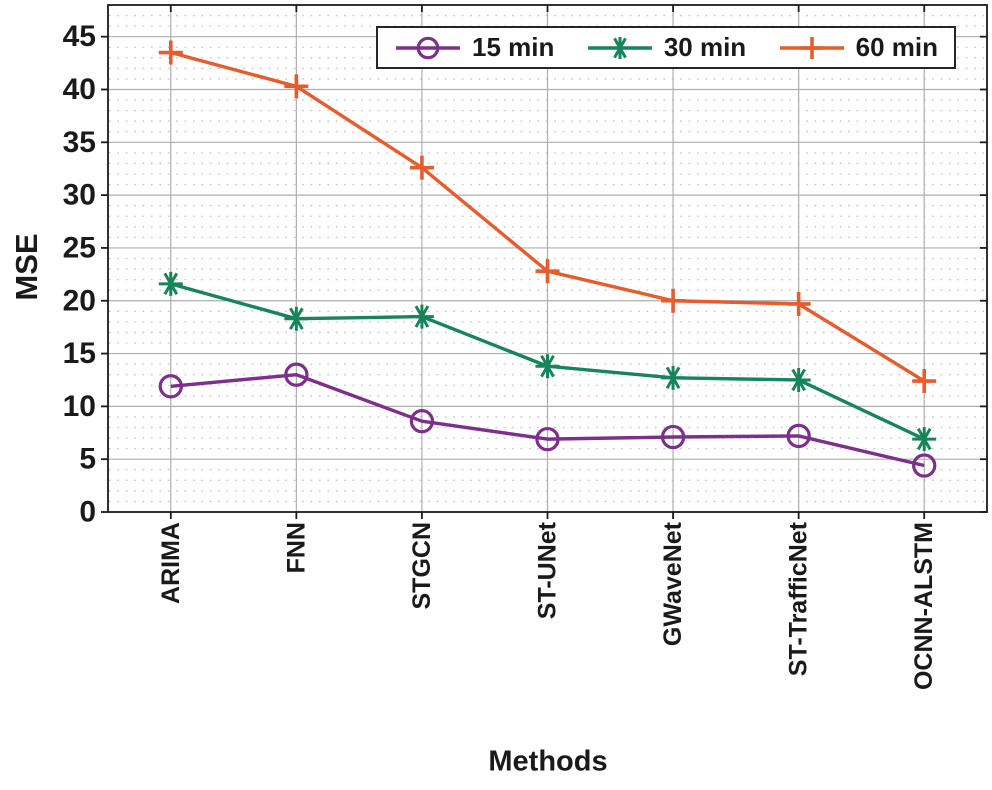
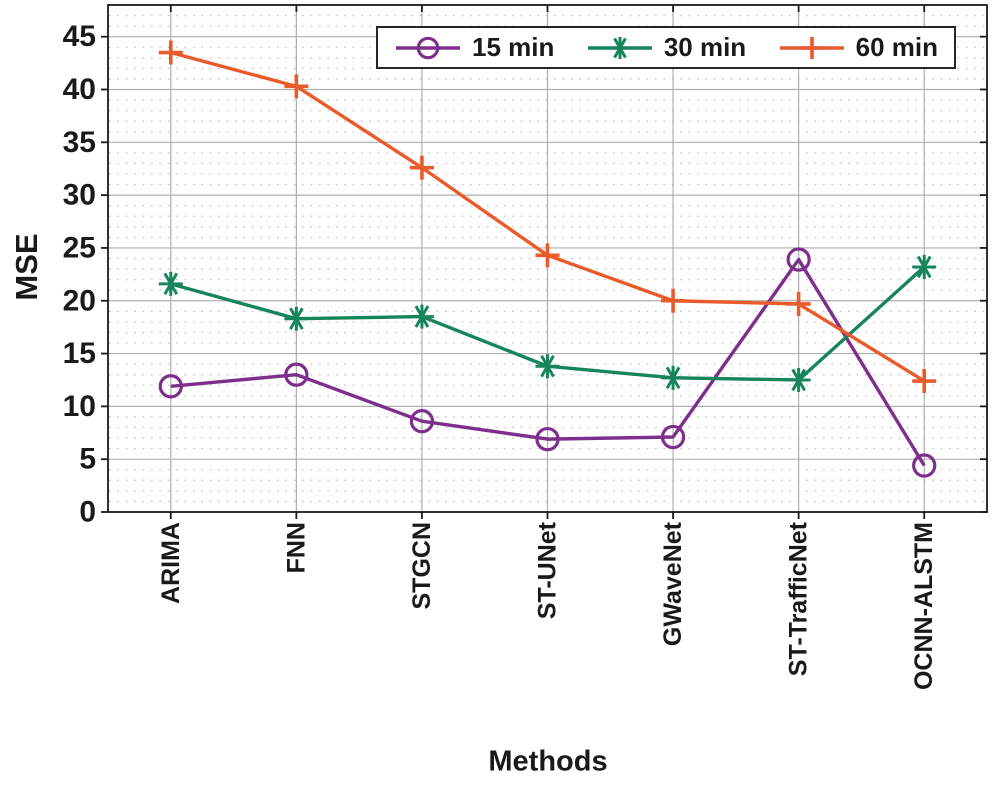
60 min/ST-UNet: 22.8 -> 24.3
15 min/ST-TrafficNet: 7.2 -> 23.9
30 min/OCNN-ALSTM: 6.9 -> 23.2
